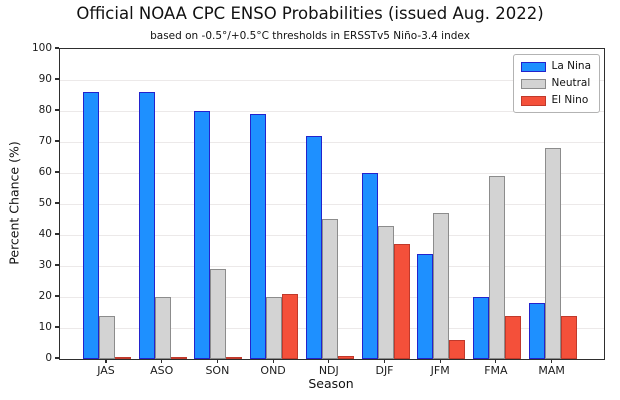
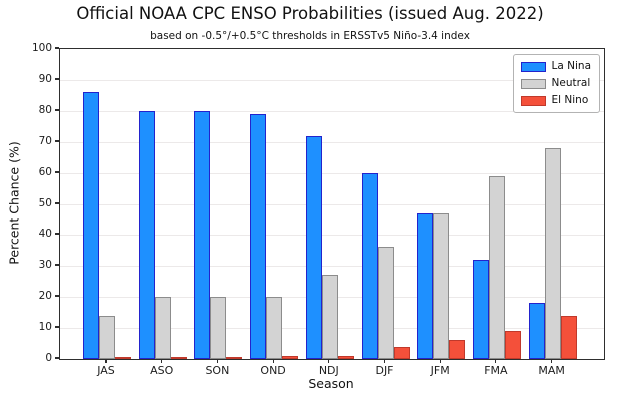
La Nina/ASO: 86 -> 80
Neutral/SON: 29 -> 20
El Nino/OND: 21 -> 1
Neutral/NDJ: 45 -> 27
Neutral/DJF: 43 -> 36
El Nino/DJF: 37 -> 4
La Nina/JFM: 34 -> 47
La Nina/FMA: 20 -> 32
El Nino/FMA: 14 -> 9
